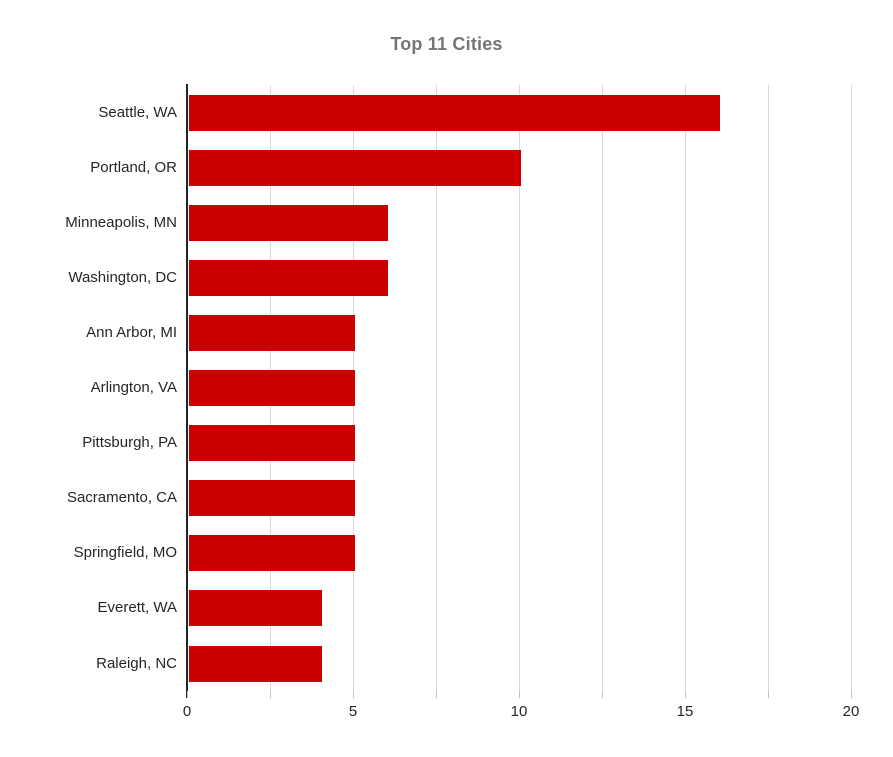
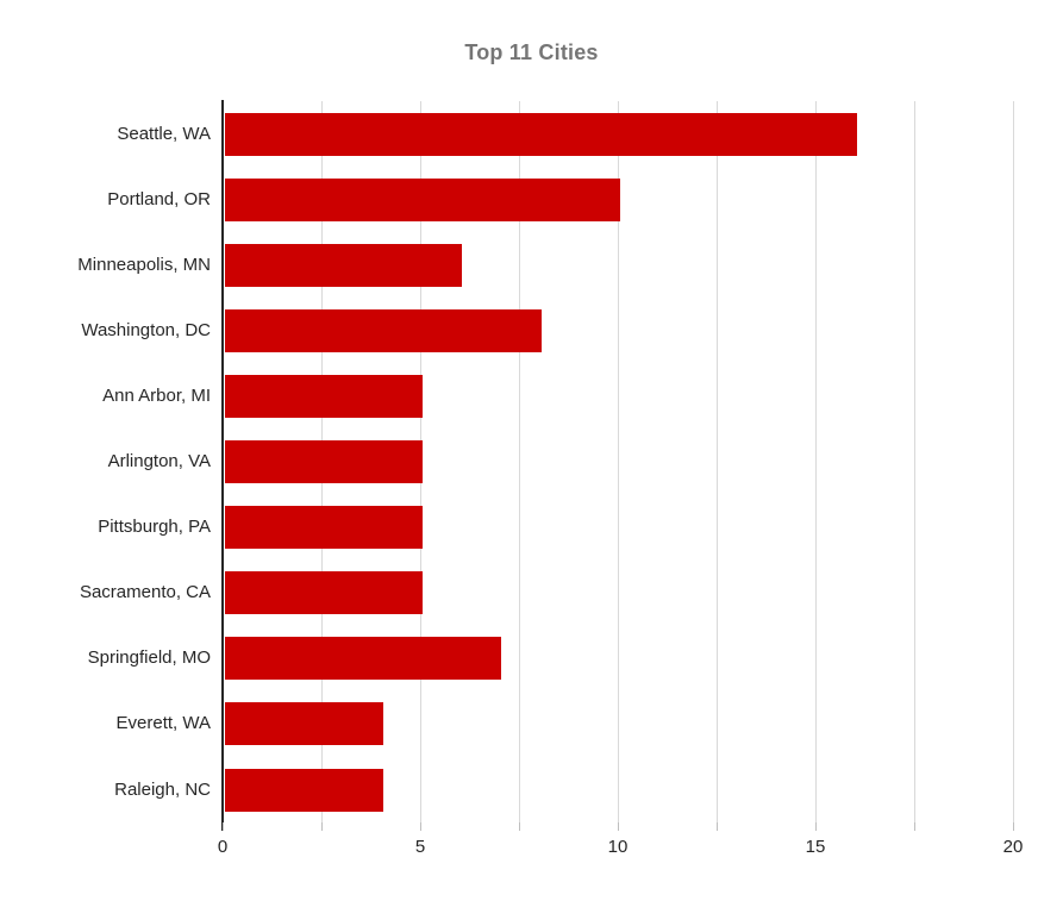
Washington, DC: 6 -> 8
Springfield, MO: 5 -> 7
